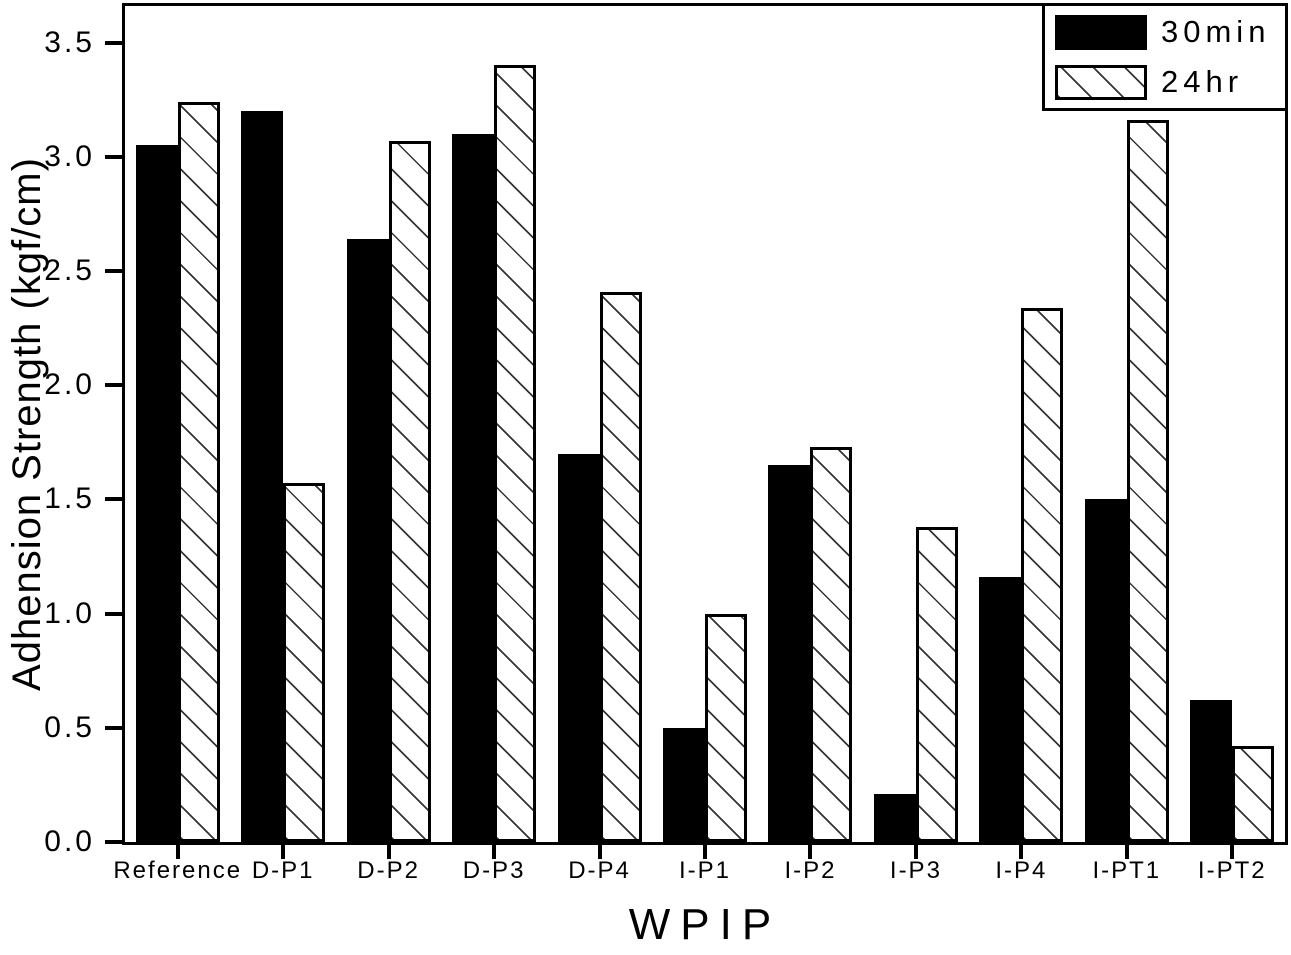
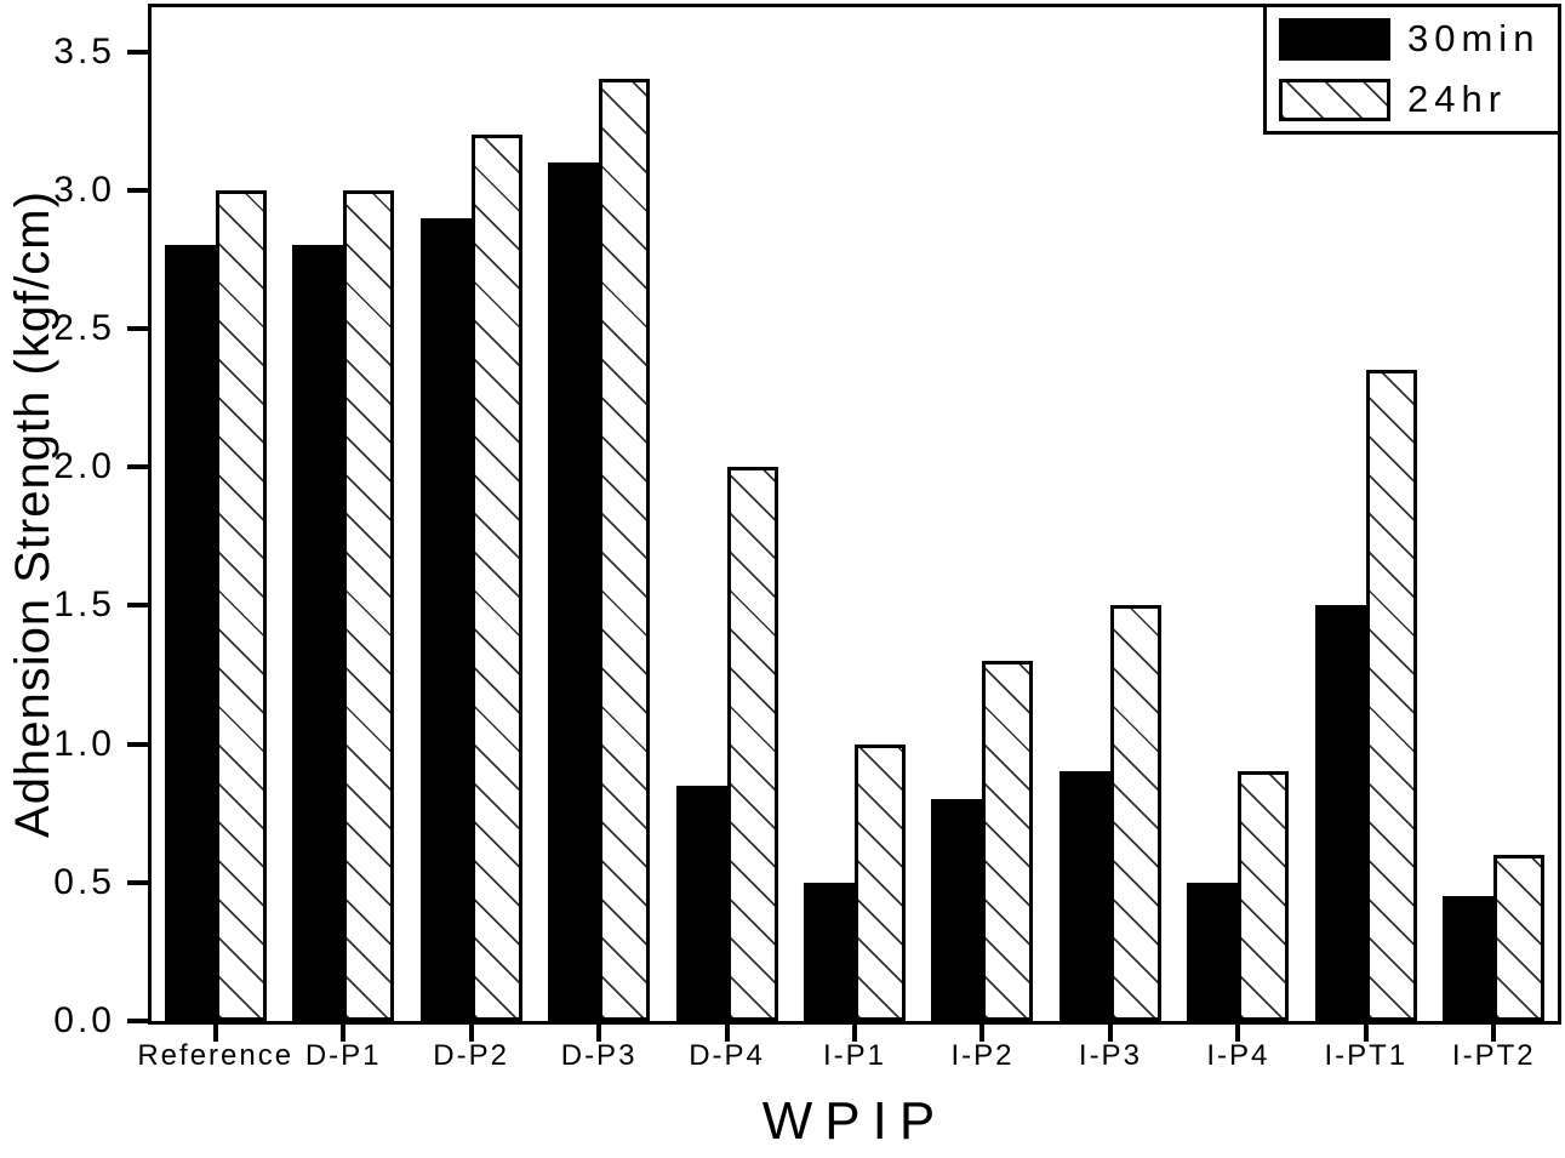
30min/Reference: 3.05 -> 2.80
24hr/Reference: 3.24 -> 3.00
30min/D-P1: 3.20 -> 2.80
24hr/D-P1: 1.57 -> 3.00
30min/D-P2: 2.64 -> 2.90
24hr/D-P2: 3.07 -> 3.20
30min/D-P4: 1.70 -> 0.85
24hr/D-P4: 2.41 -> 2.00
30min/I-P2: 1.65 -> 0.80
24hr/I-P2: 1.73 -> 1.30
30min/I-P3: 0.21 -> 0.90
24hr/I-P3: 1.38 -> 1.50
30min/I-P4: 1.16 -> 0.50
24hr/I-P4: 2.34 -> 0.90
24hr/I-PT1: 3.16 -> 2.35
30min/I-PT2: 0.62 -> 0.45
24hr/I-PT2: 0.42 -> 0.60
